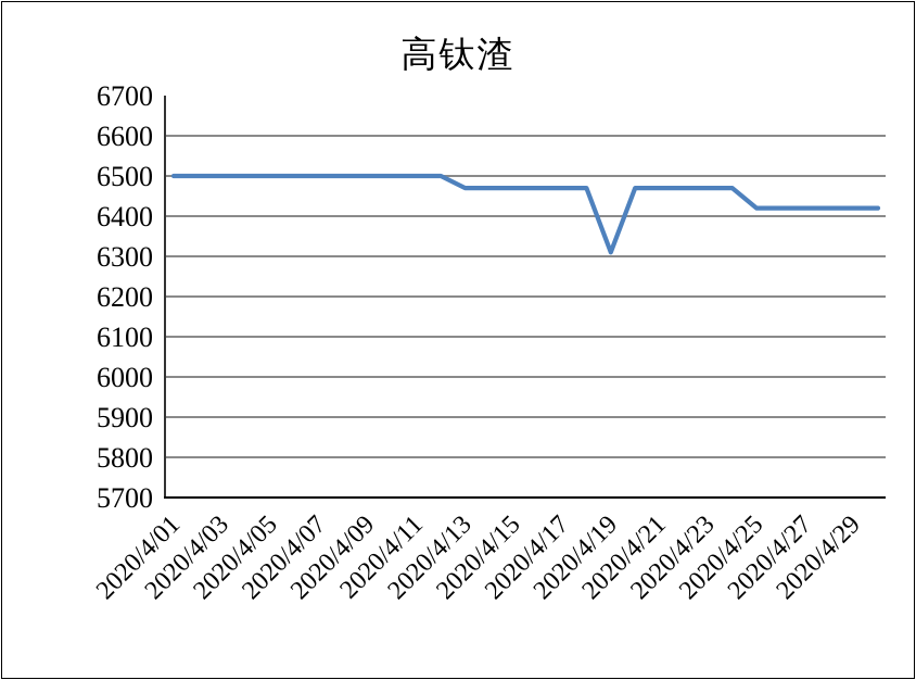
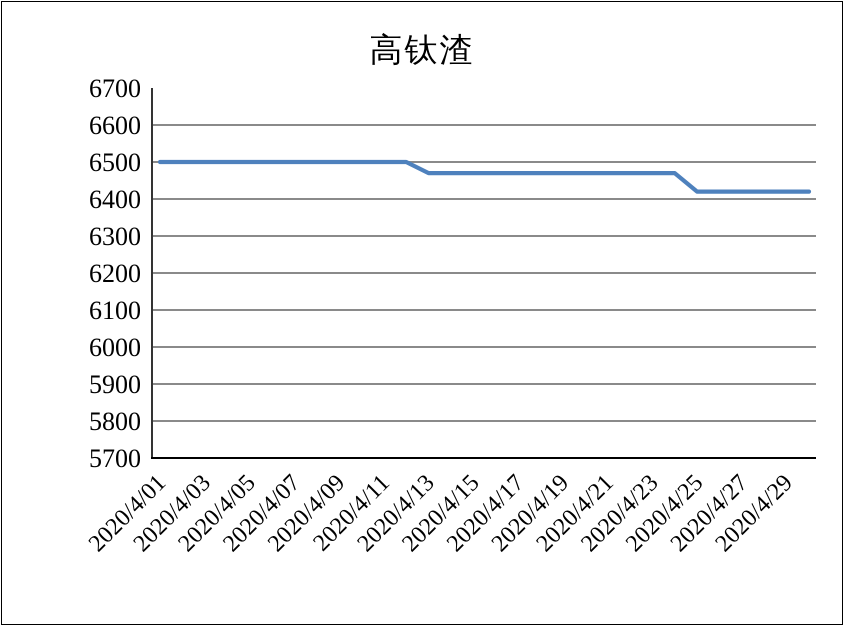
2020/4/19: 6310 -> 6470
